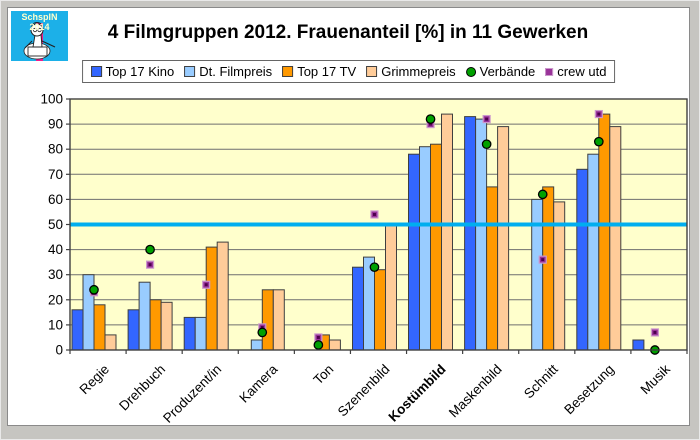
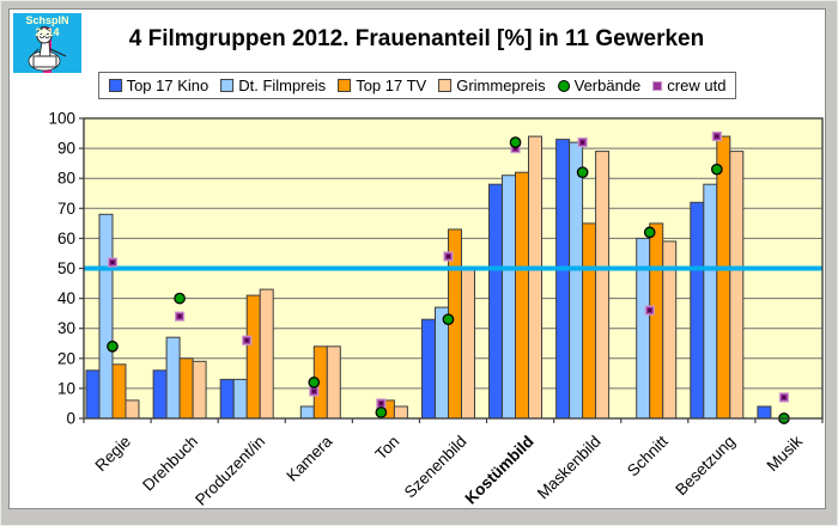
Dt. Filmpreis/Regie: 30 -> 68
crew utd/Regie: 23 -> 52
Verbände/Kamera: 7 -> 12
Top 17 TV/Szenenbild: 32 -> 63
